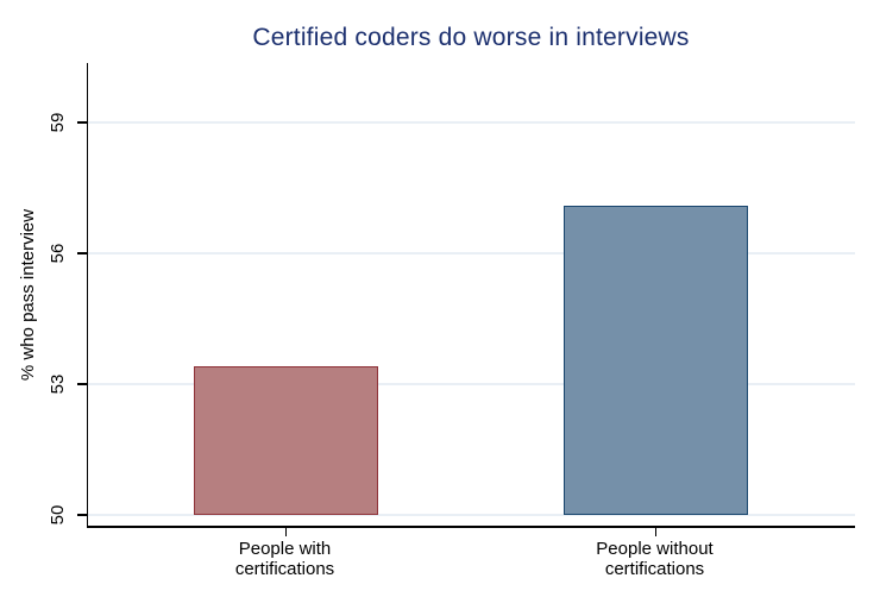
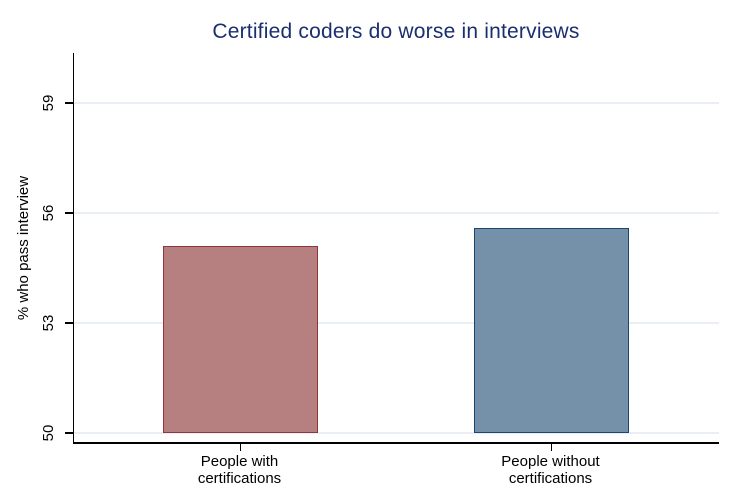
People with certifications: 53.4 -> 55.1
People without certifications: 57.1 -> 55.6
